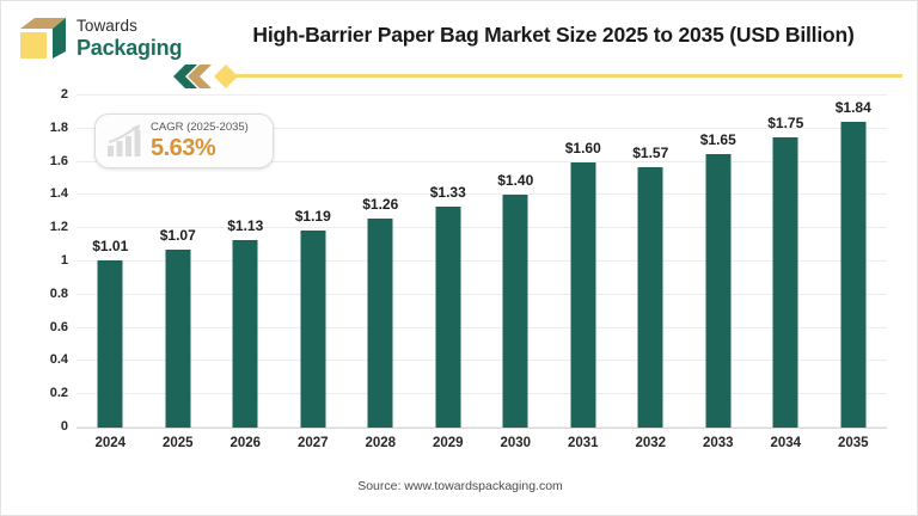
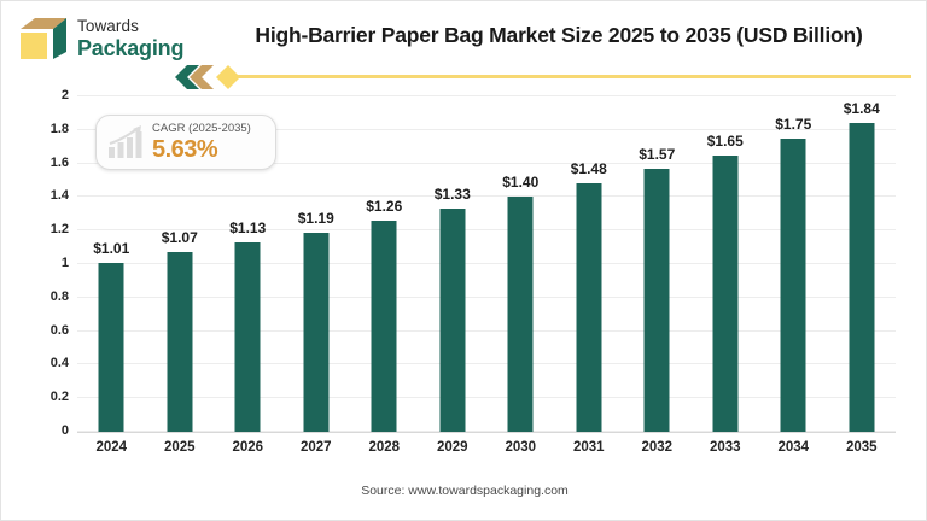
2031: $1.60 -> $1.48
